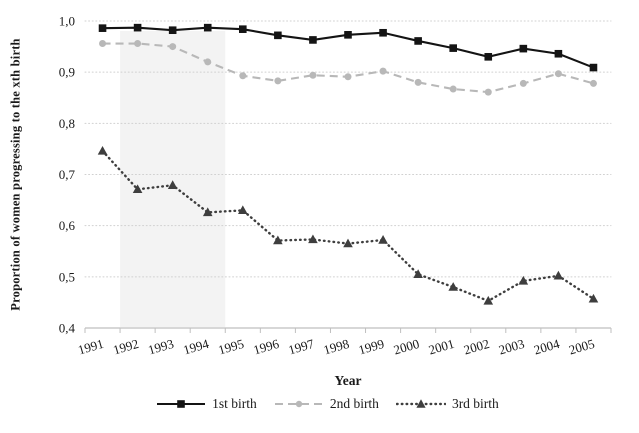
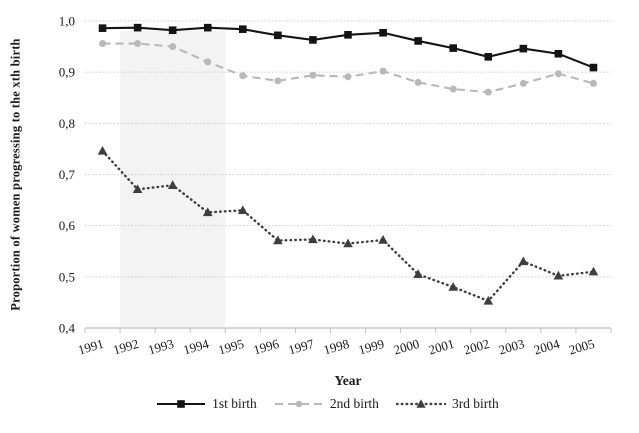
3rd birth/2003: 0,49 -> 0,53
3rd birth/2005: 0,46 -> 0,51
